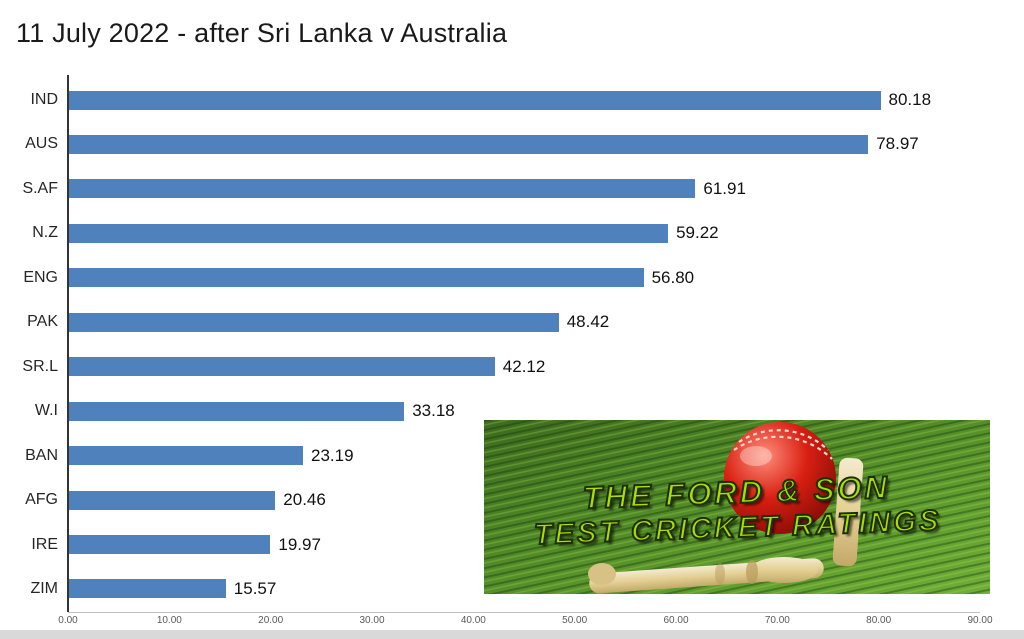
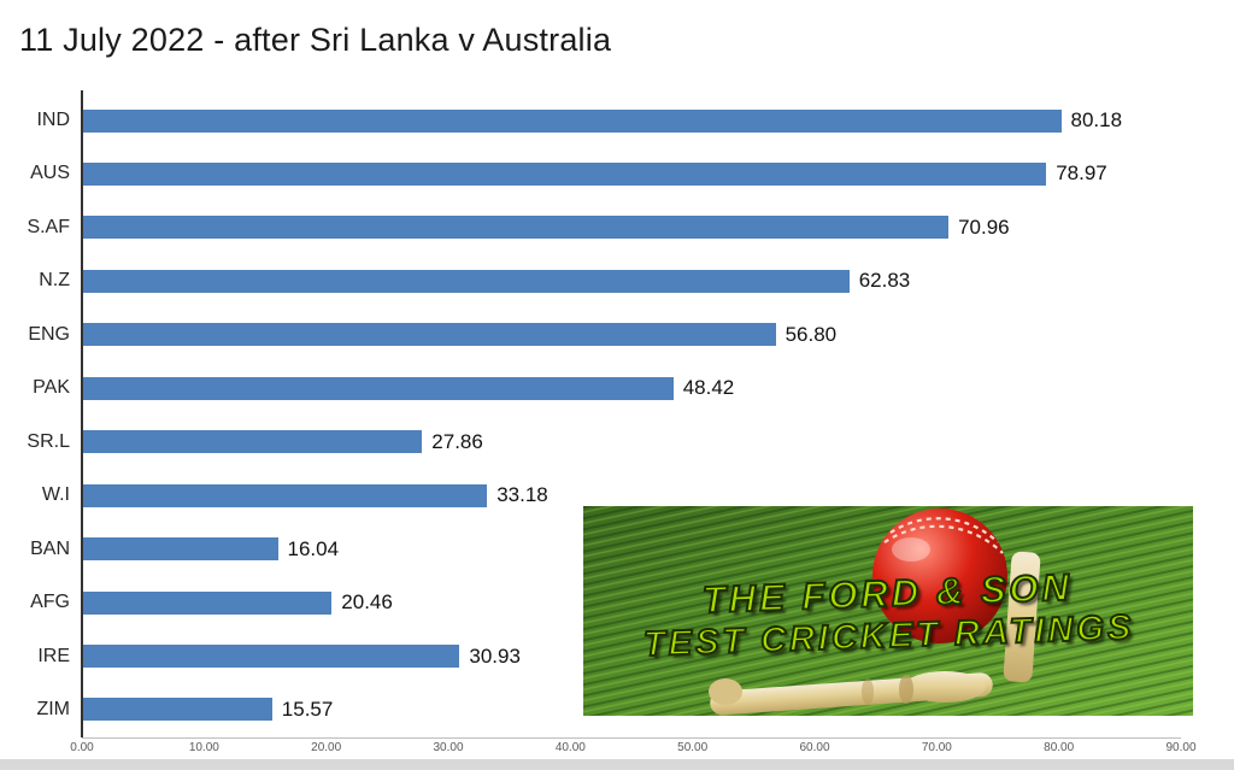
S.AF: 61.91 -> 70.96
N.Z: 59.22 -> 62.83
SR.L: 42.12 -> 27.86
BAN: 23.19 -> 16.04
IRE: 19.97 -> 30.93
